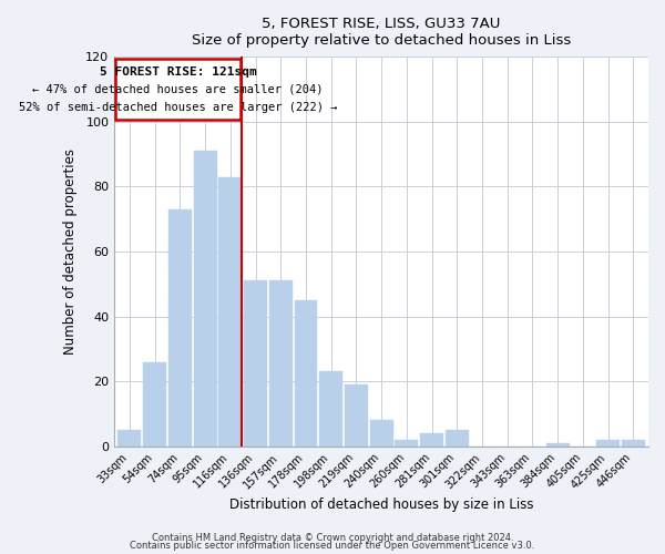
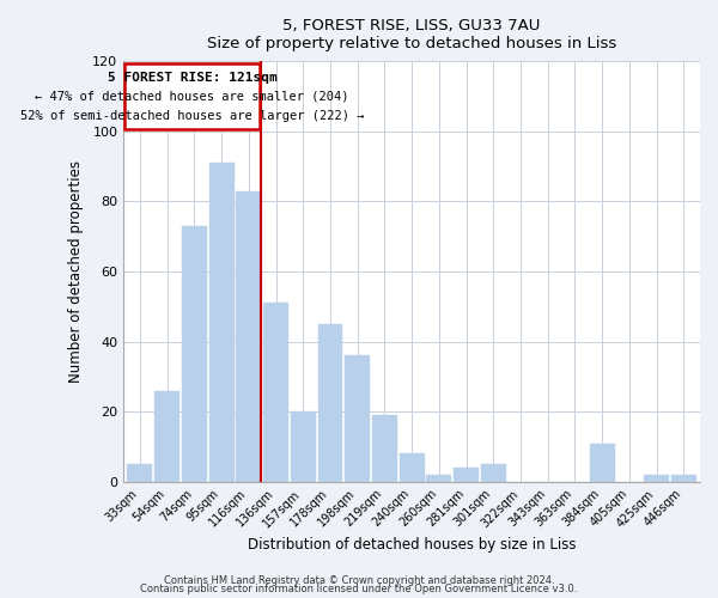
157sqm: 51 -> 20
198sqm: 23 -> 36
384sqm: 1 -> 11
